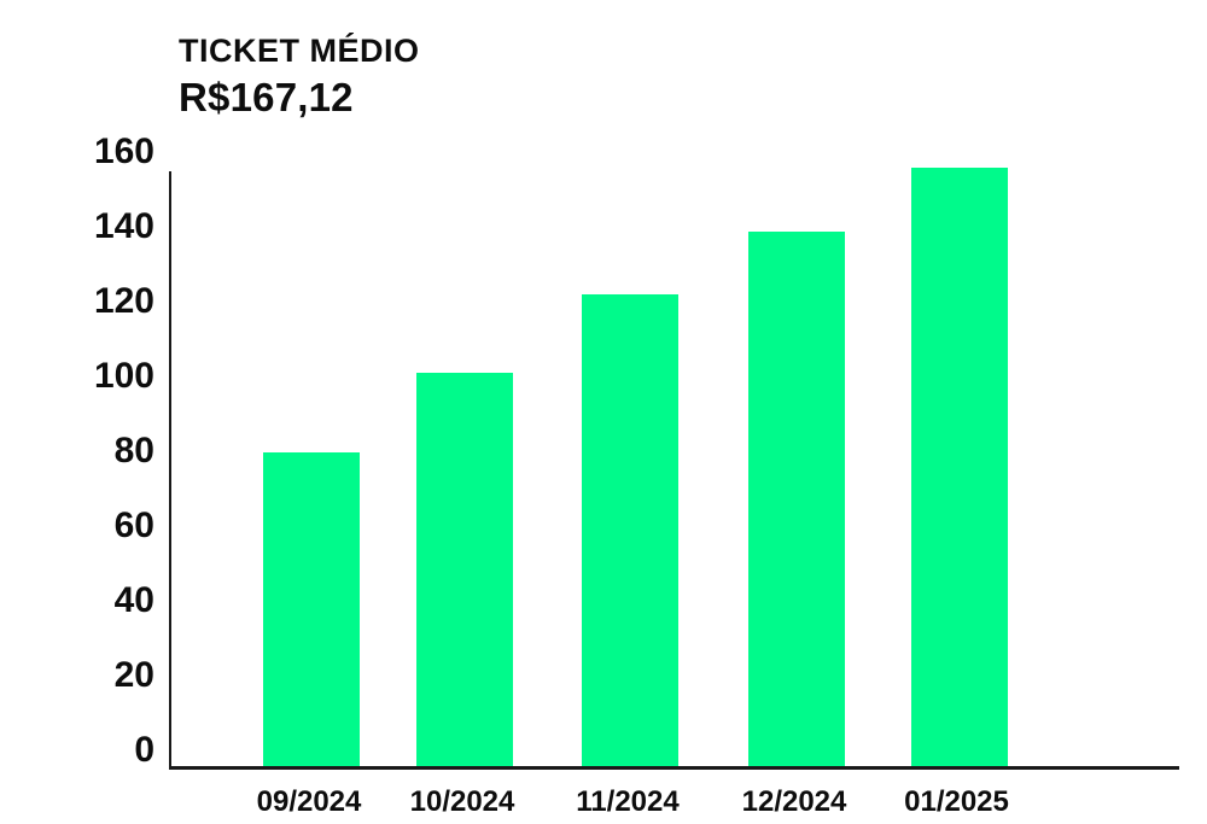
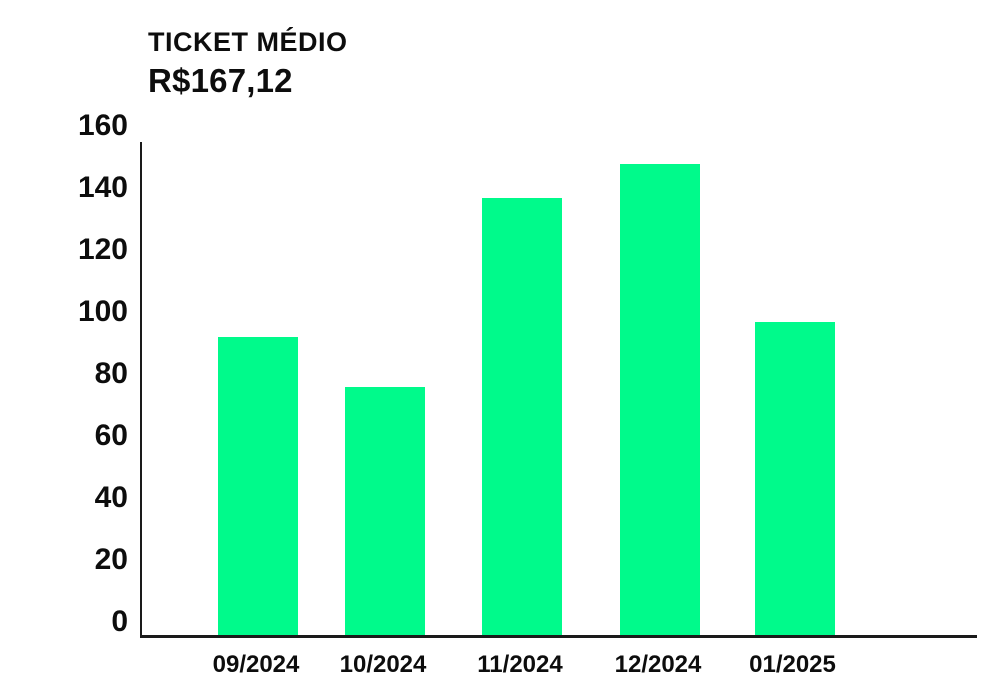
09/2024: 84 -> 96
10/2024: 105 -> 80
11/2024: 126 -> 141
12/2024: 143 -> 152
01/2025: 160 -> 101
